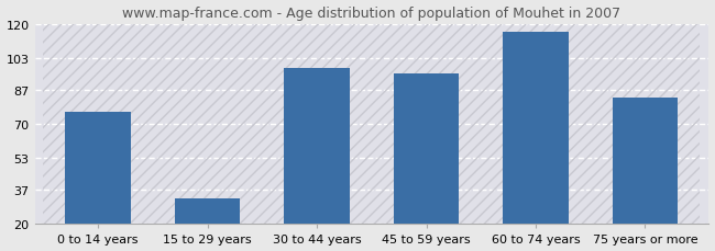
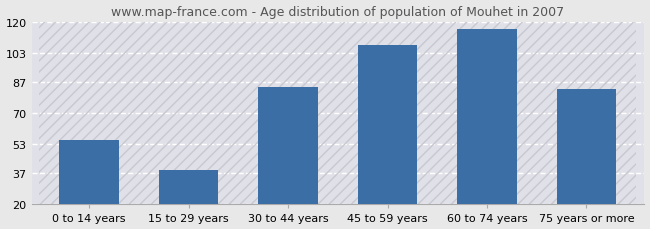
0 to 14 years: 76 -> 55
15 to 29 years: 33 -> 39
30 to 44 years: 98 -> 84
45 to 59 years: 95 -> 107
